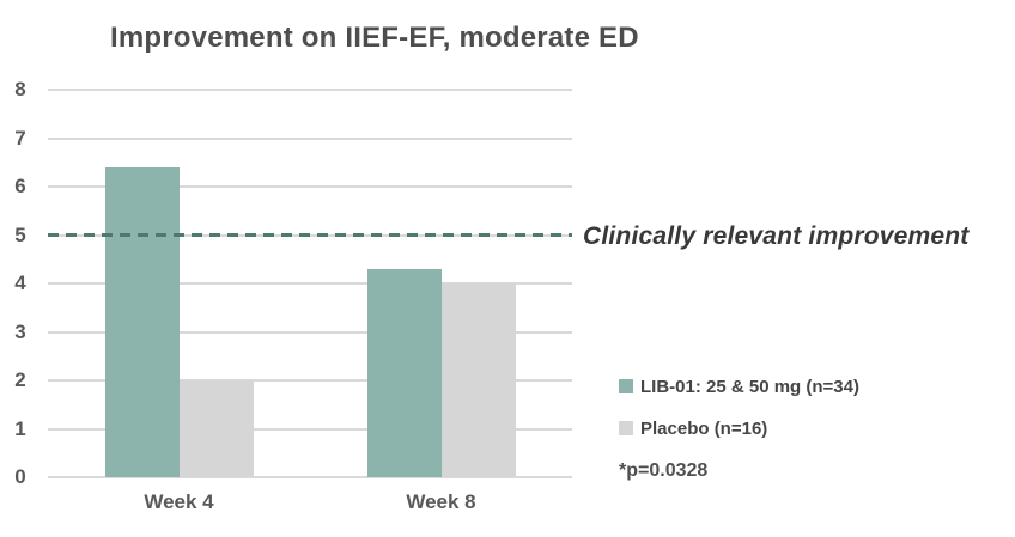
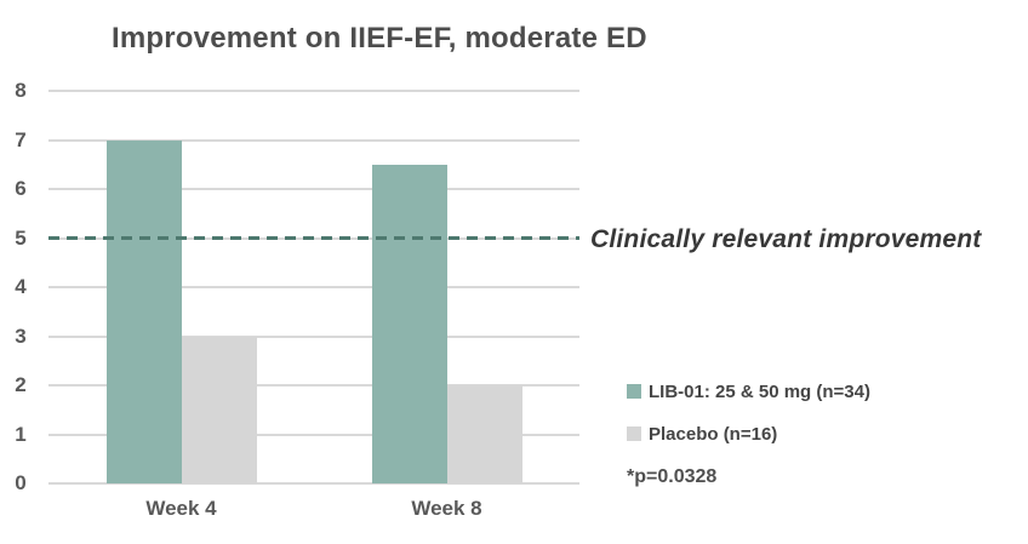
LIB-01: 25 & 50 mg (n=34)/Week 4: 6.4 -> 7.0
Placebo (n=16)/Week 4: 2 -> 3
LIB-01: 25 & 50 mg (n=34)/Week 8: 4.3 -> 6.5
Placebo (n=16)/Week 8: 4 -> 2
